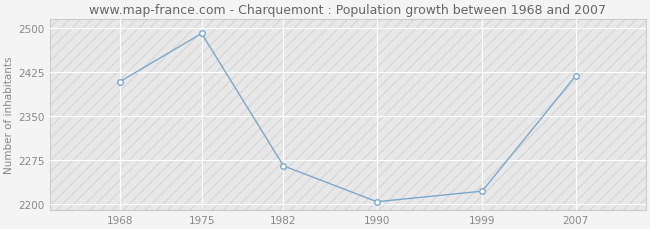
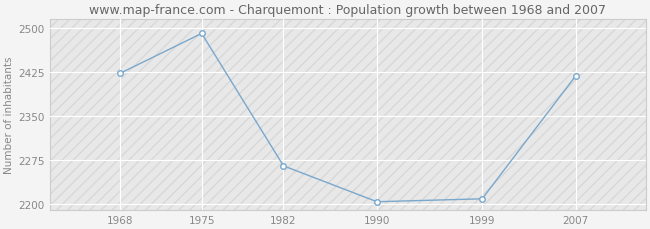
1968: 2408 -> 2422
1999: 2222 -> 2209
